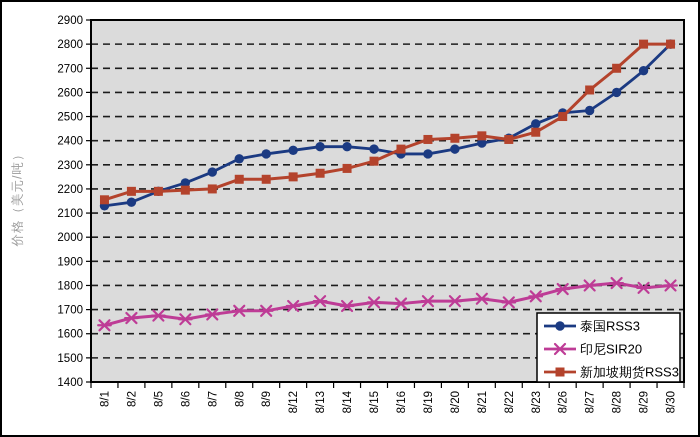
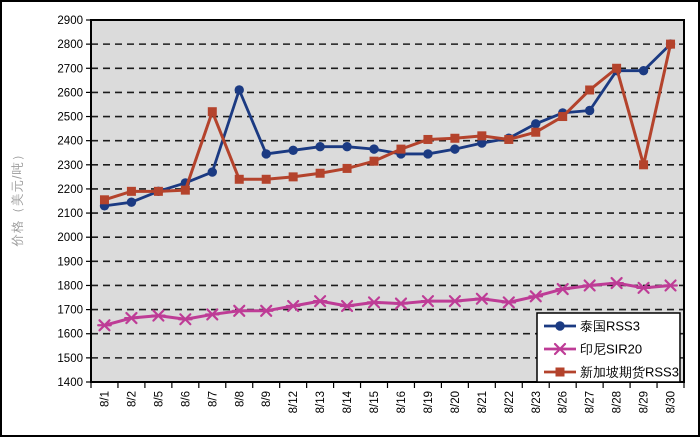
新加坡期货RSS3/8/7: 2200 -> 2520
泰国RSS3/8/8: 2320 -> 2610
泰国RSS3/8/28: 2600 -> 2690
新加坡期货RSS3/8/29: 2800 -> 2300
